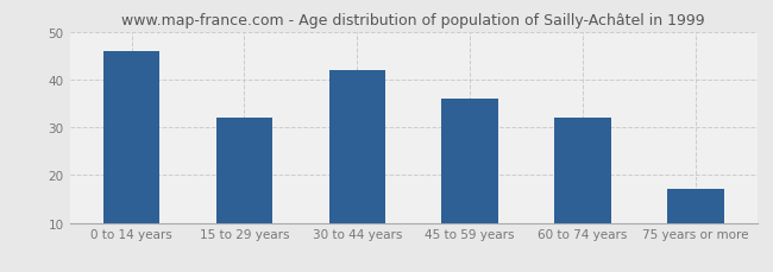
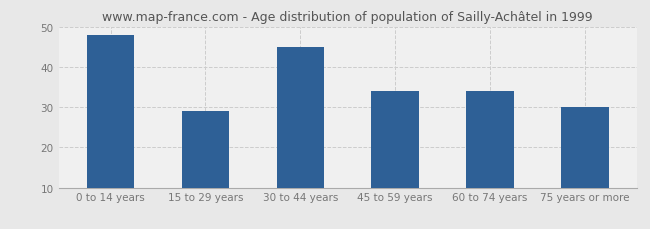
0 to 14 years: 46 -> 48
15 to 29 years: 32 -> 29
30 to 44 years: 42 -> 45
45 to 59 years: 36 -> 34
60 to 74 years: 32 -> 34
75 years or more: 17 -> 30
